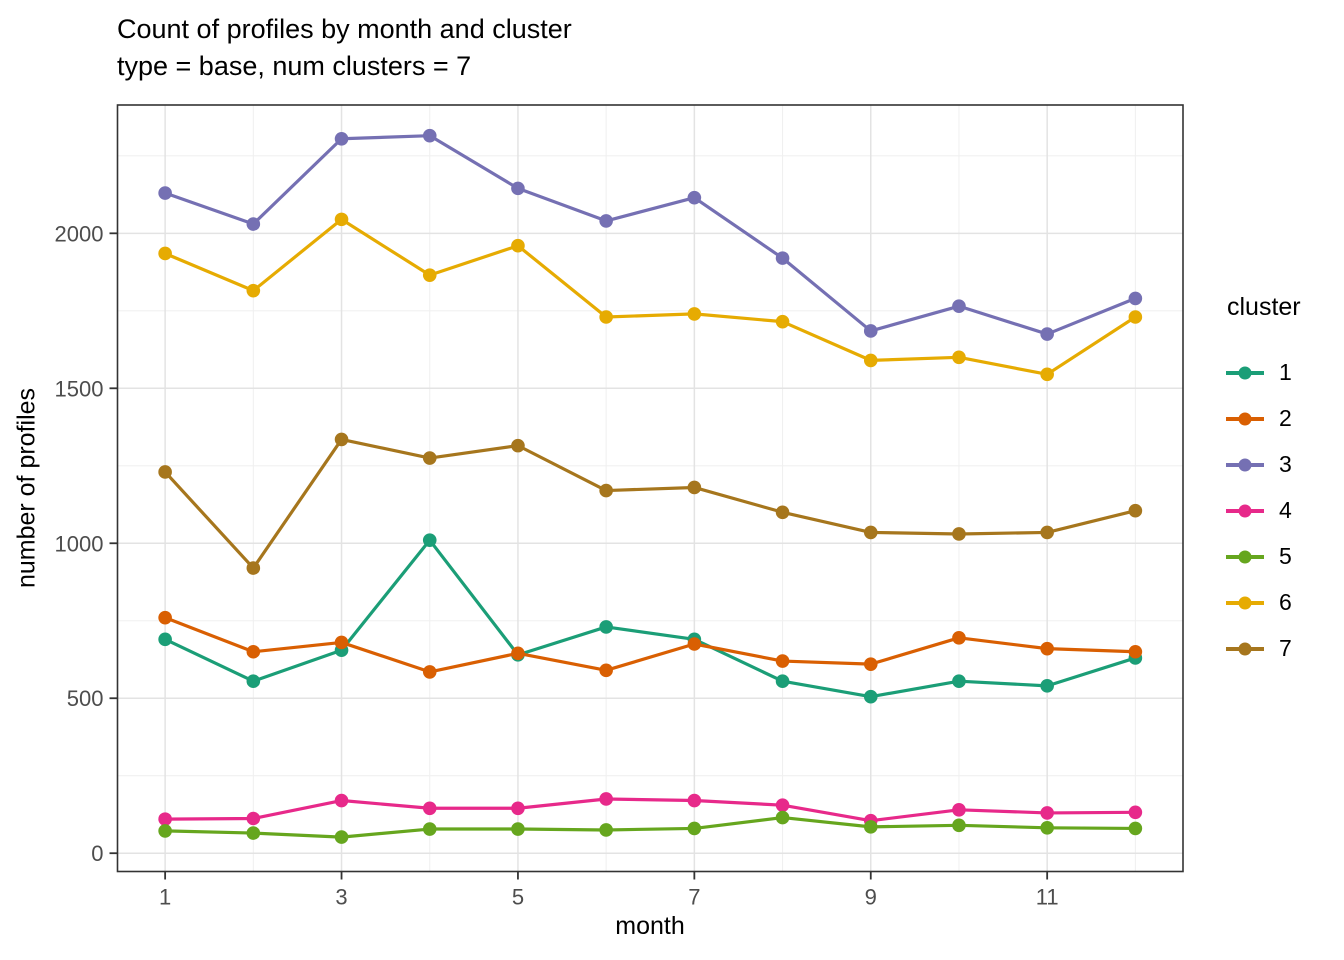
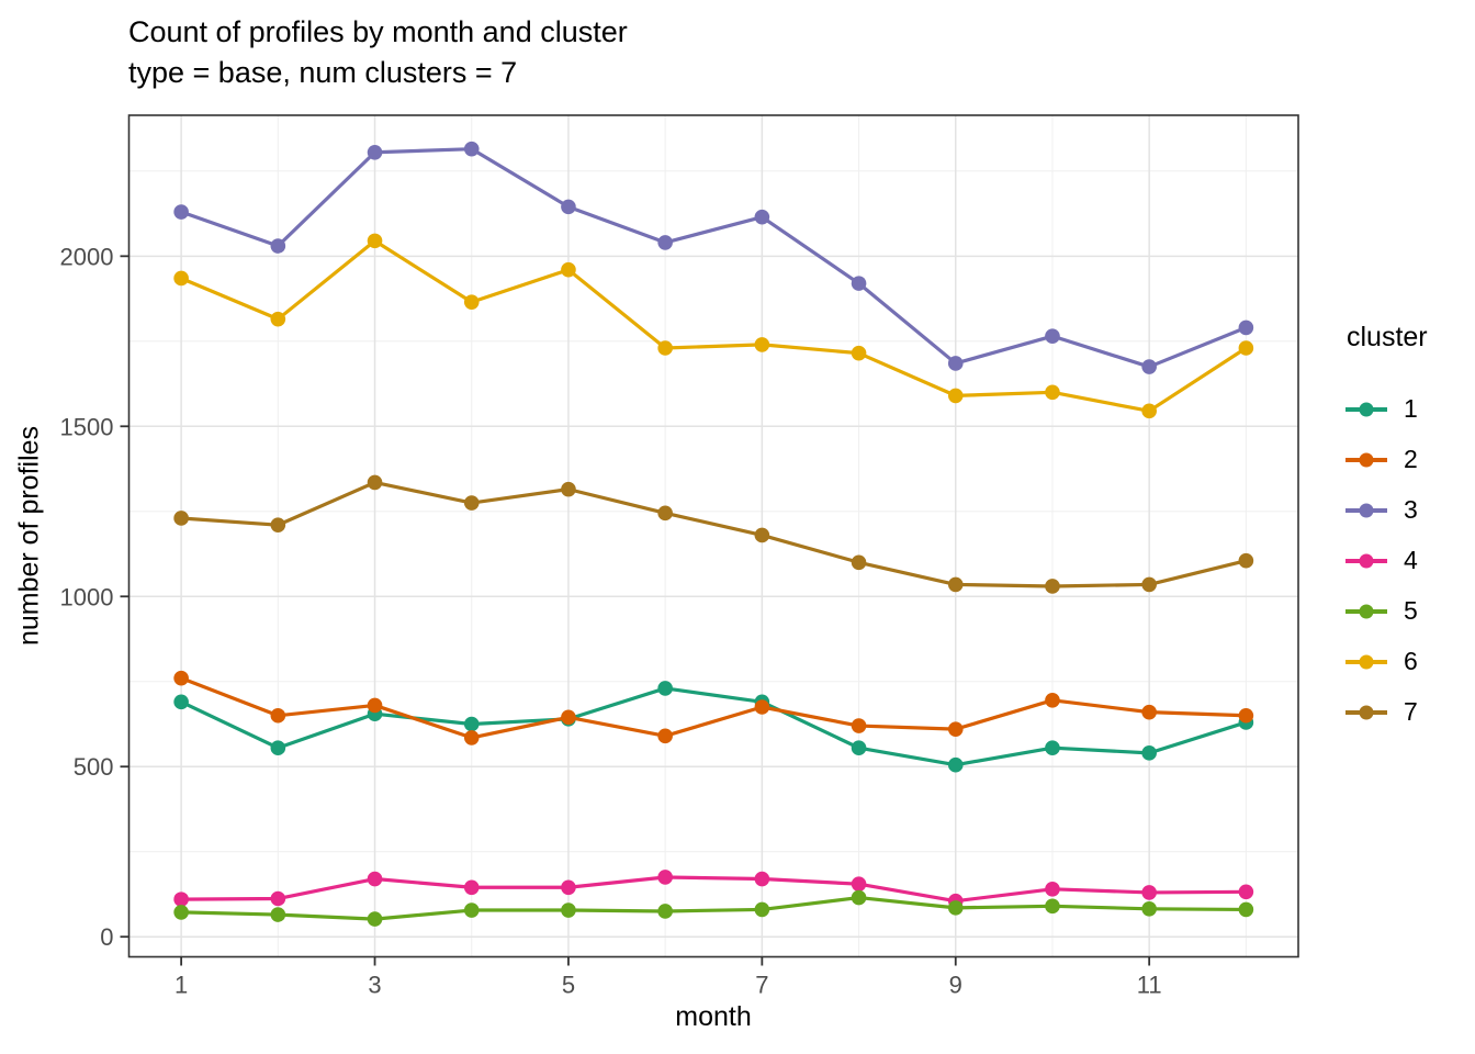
7/2: 920 -> 1210
1/4: 1010 -> 620
7/6: 1170 -> 1240
